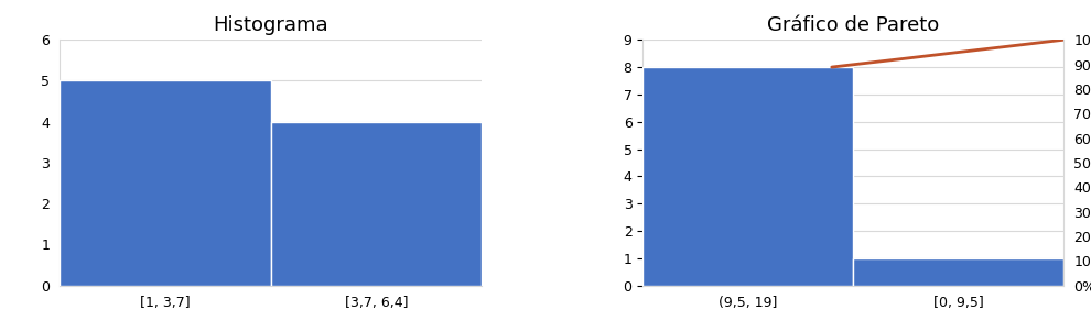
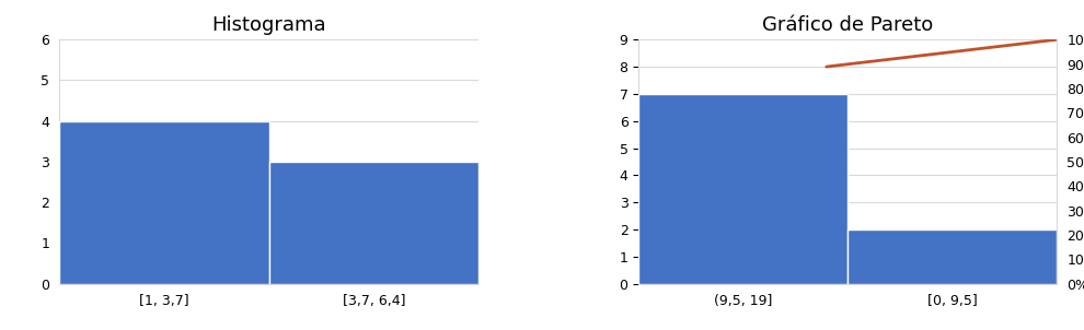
Histograma/[1, 3,7]: 5 -> 4
Histograma/[3,7, 6,4]: 4 -> 3
Gráfico de Pareto/(9,5, 19]: 8 -> 7
Gráfico de Pareto/[0, 9,5]: 1 -> 2
